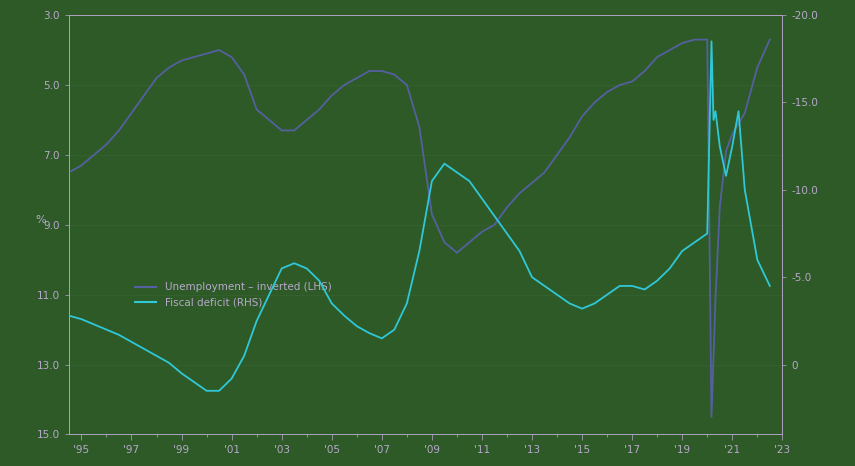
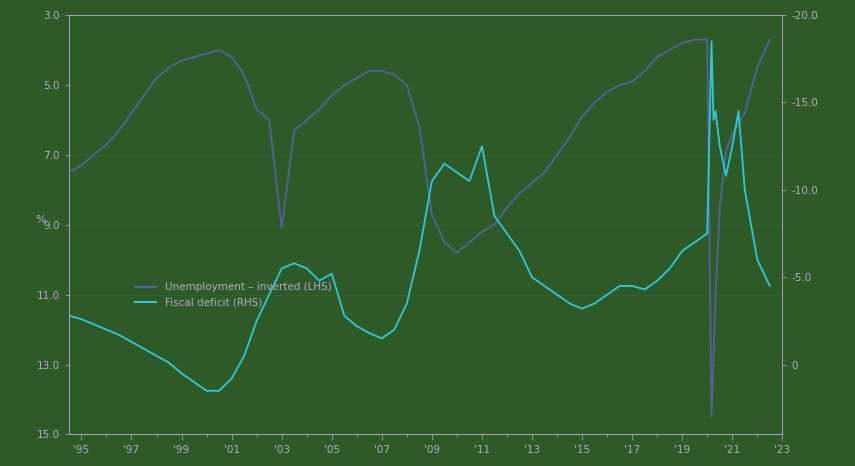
Unemployment – inverted (LHS)/'03: 6.3 -> 9.1
Fiscal deficit (RHS)/'05: -3.5 -> -5.2
Fiscal deficit (RHS)/'11: -9.5 -> -12.5
